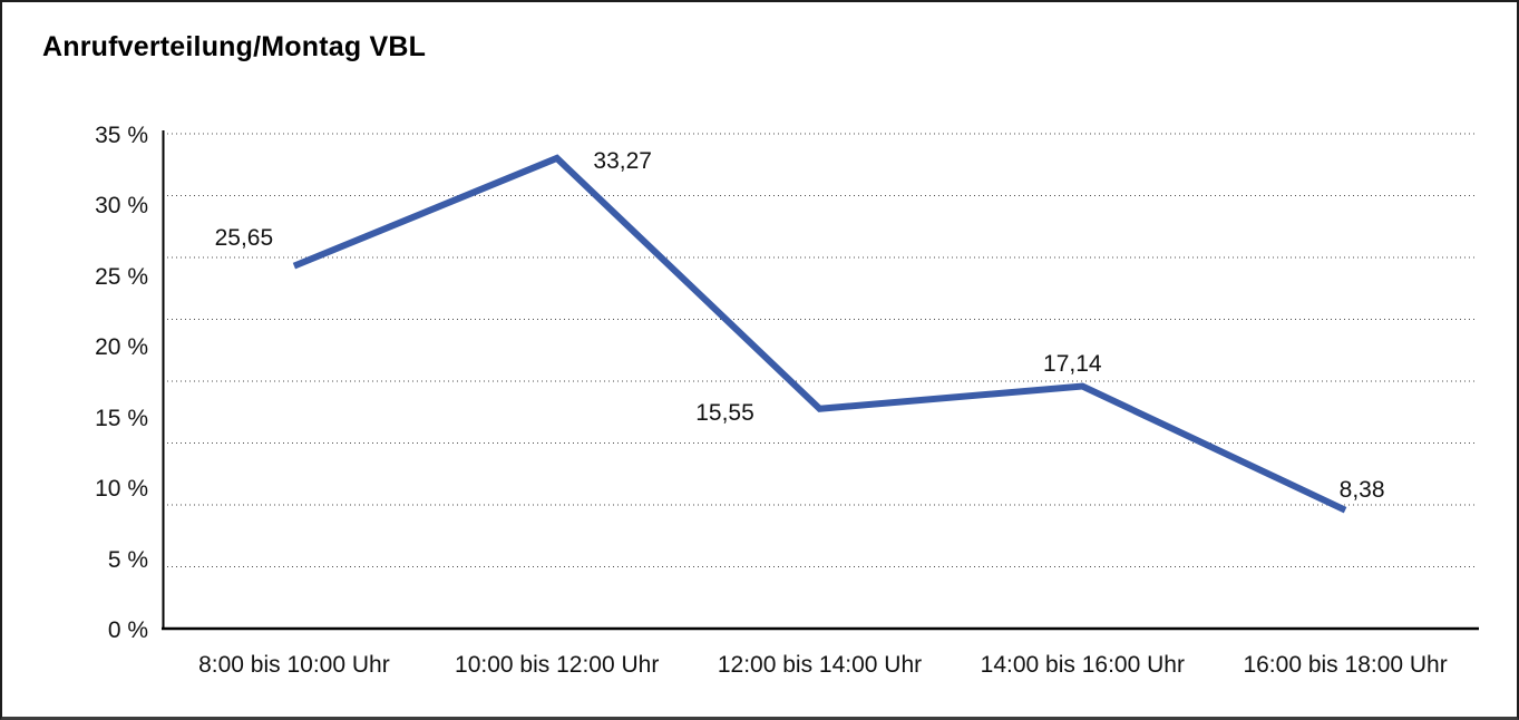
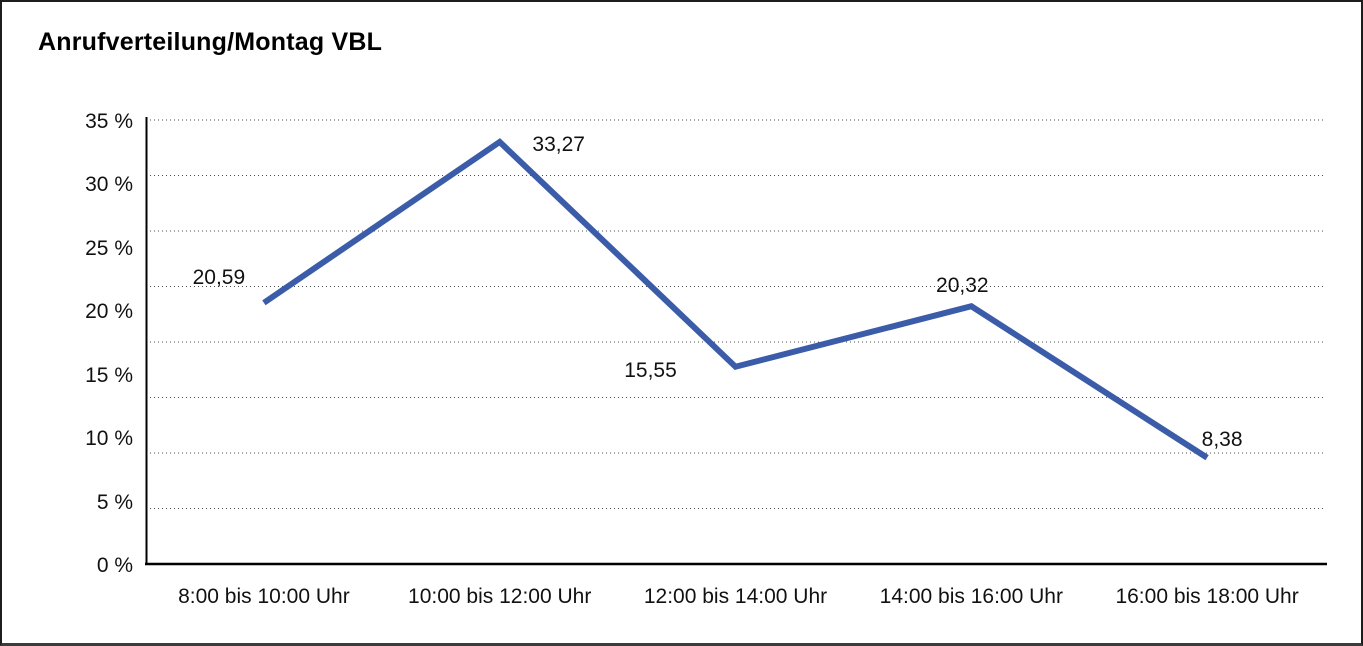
8:00 bis 10:00 Uhr: 25,65 -> 20,59
14:00 bis 16:00 Uhr: 17,14 -> 20,32
